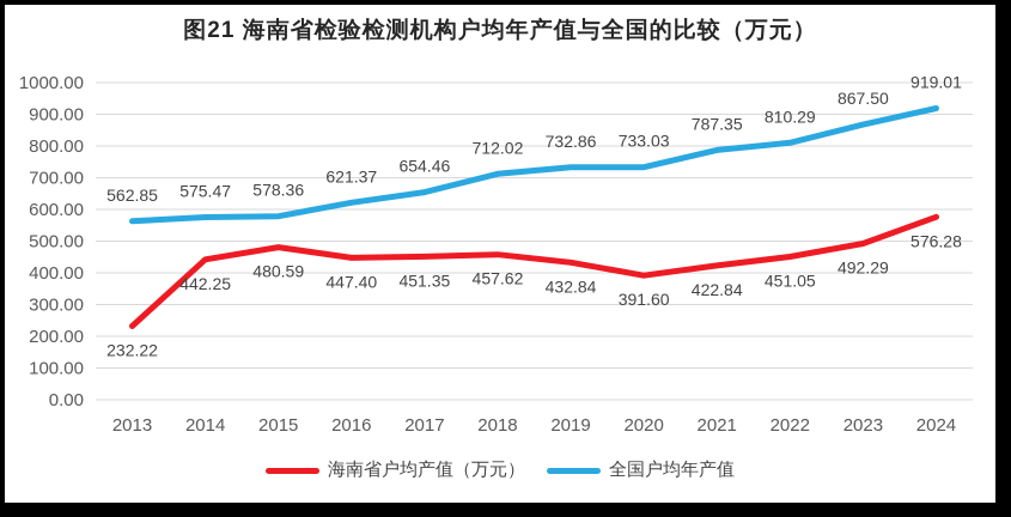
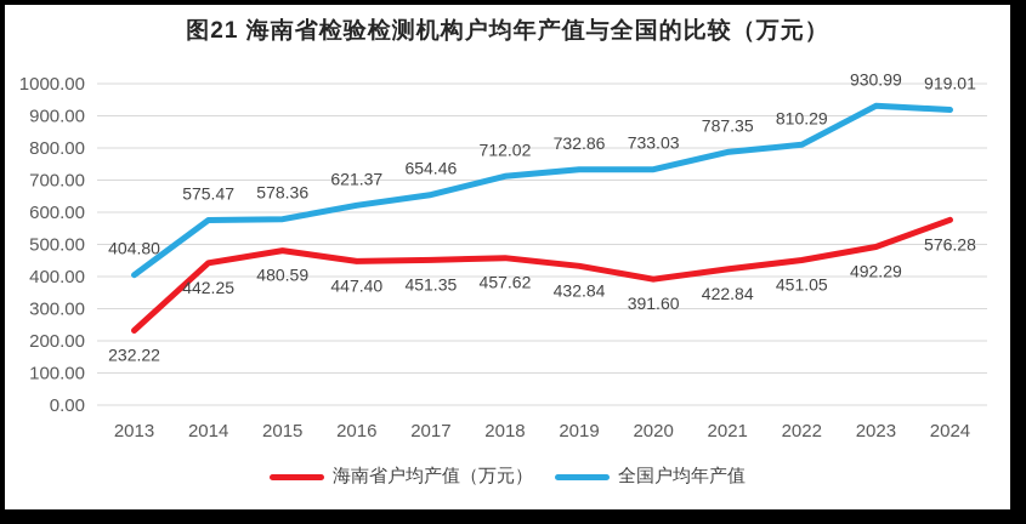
全国户均年产值/2013: 562.85 -> 404.80
全国户均年产值/2023: 867.50 -> 930.99
